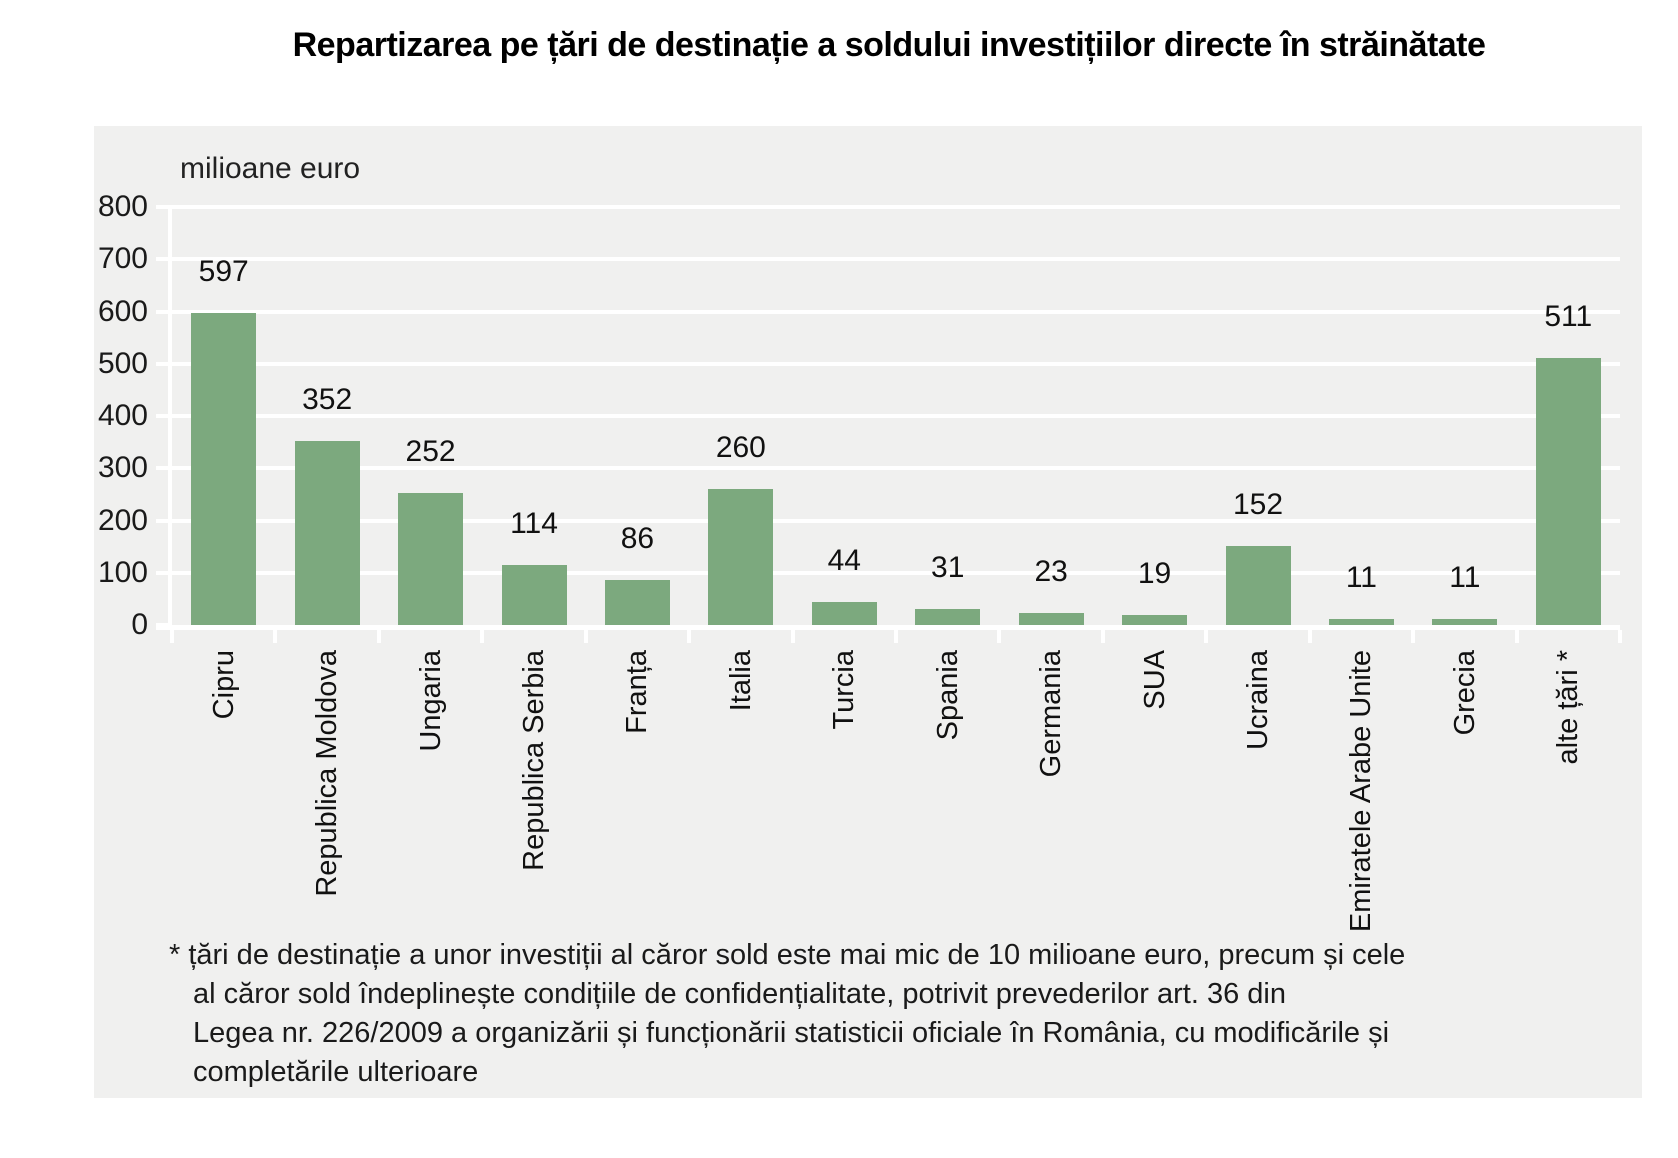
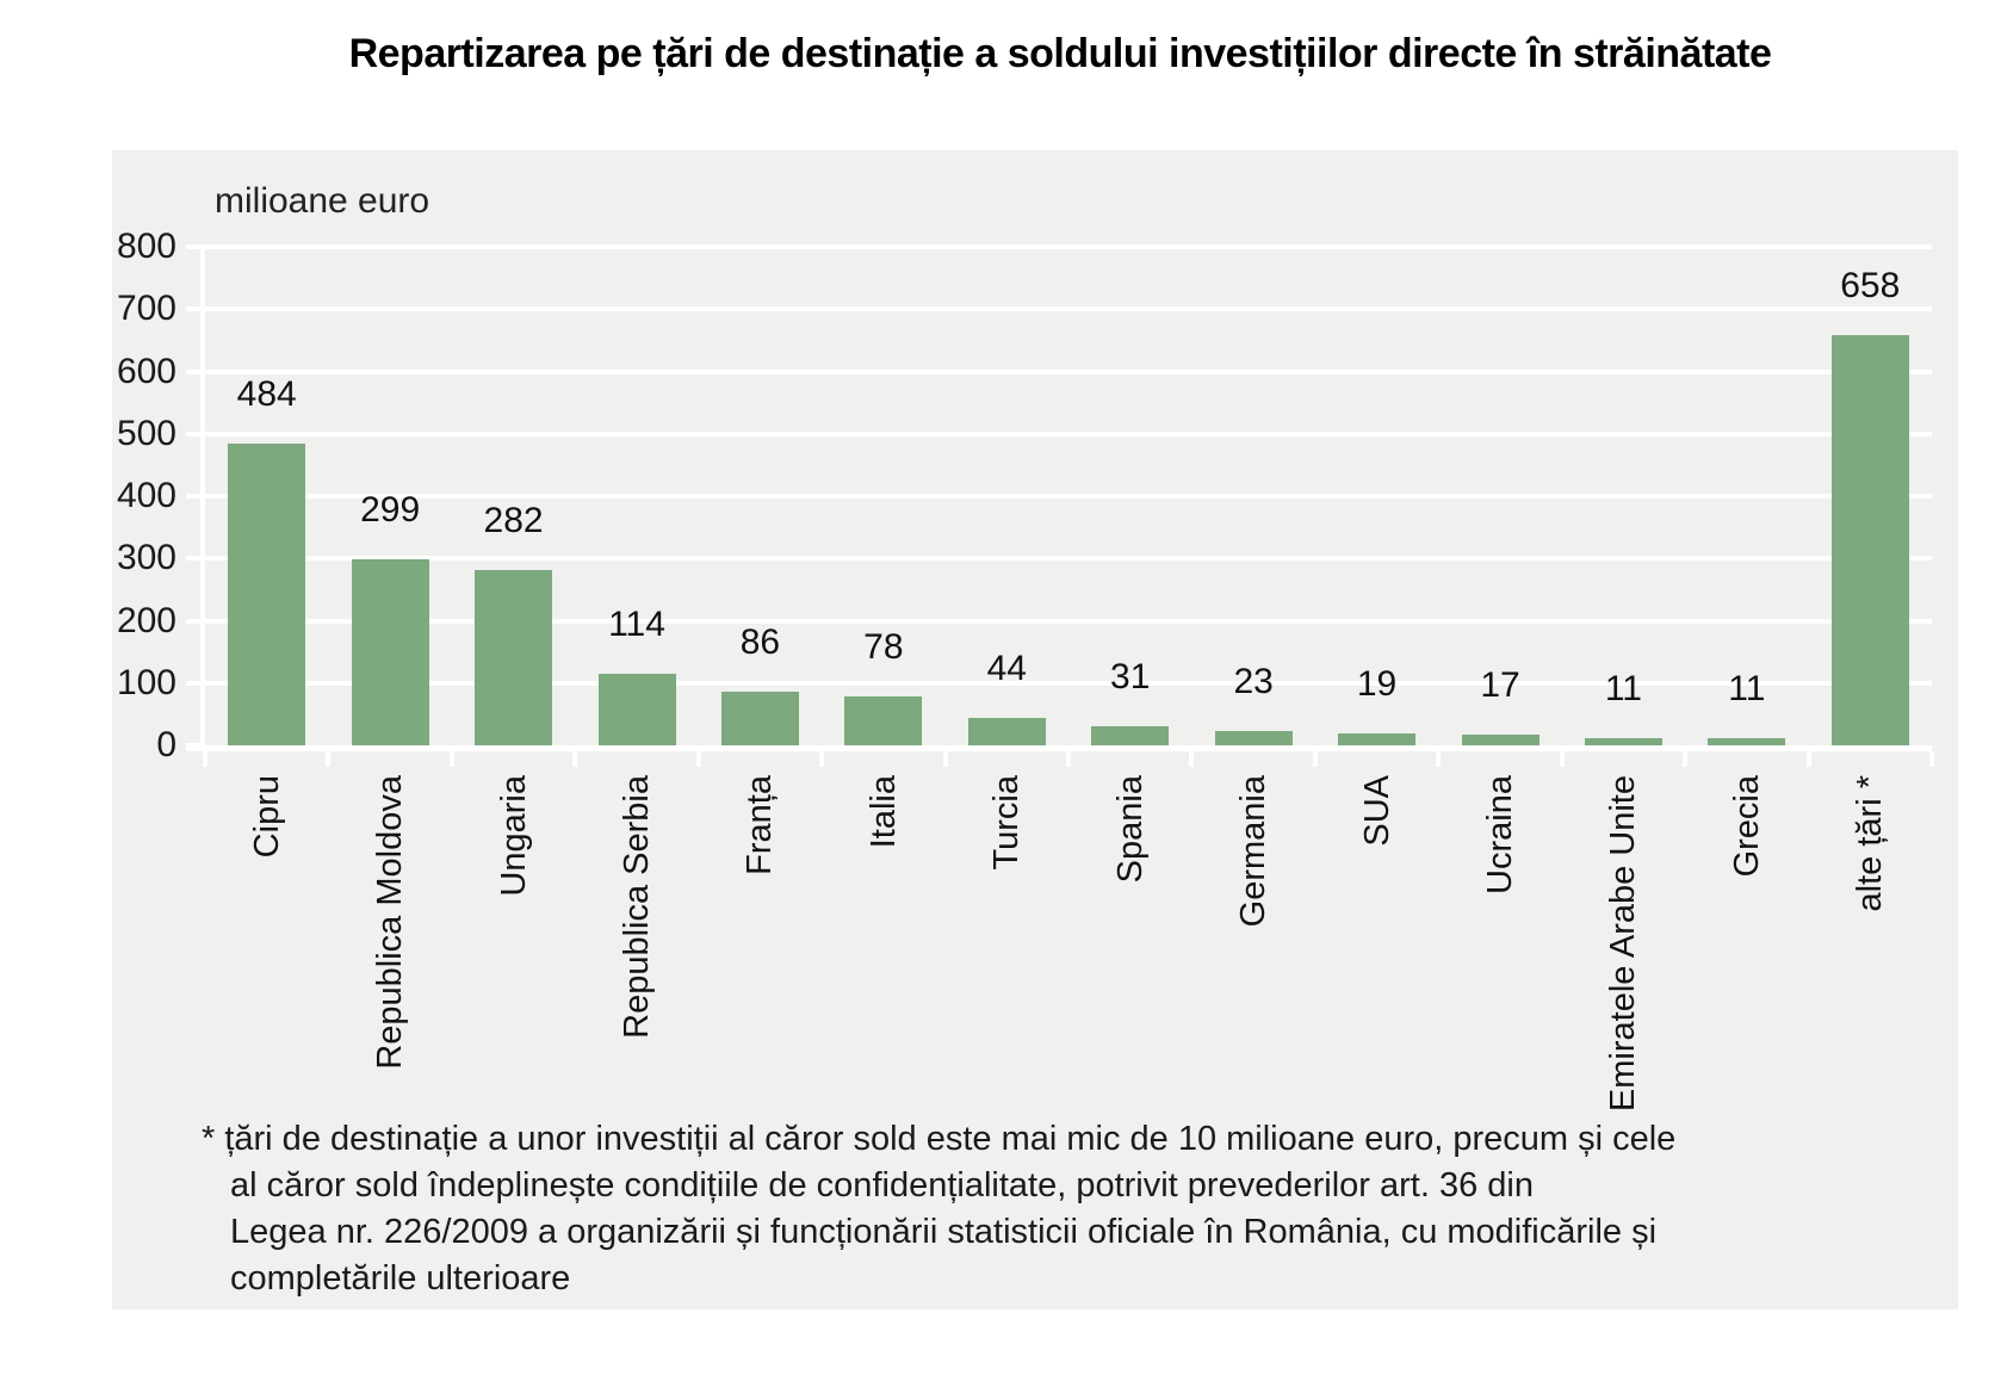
Cipru: 597 -> 484
Republica Moldova: 352 -> 299
Ungaria: 252 -> 282
Italia: 260 -> 78
Ucraina: 152 -> 17
alte țări *: 511 -> 658
